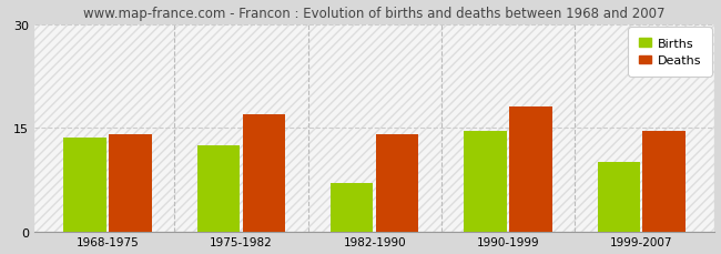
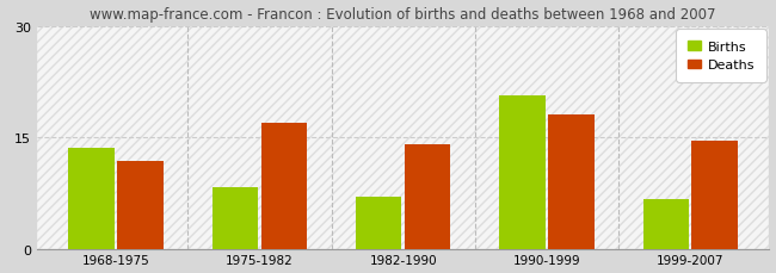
Deaths/1968-1975: 14.0 -> 11.8
Births/1975-1982: 12.5 -> 8.2
Births/1990-1999: 14.5 -> 20.6
Births/1999-2007: 10.0 -> 6.6
